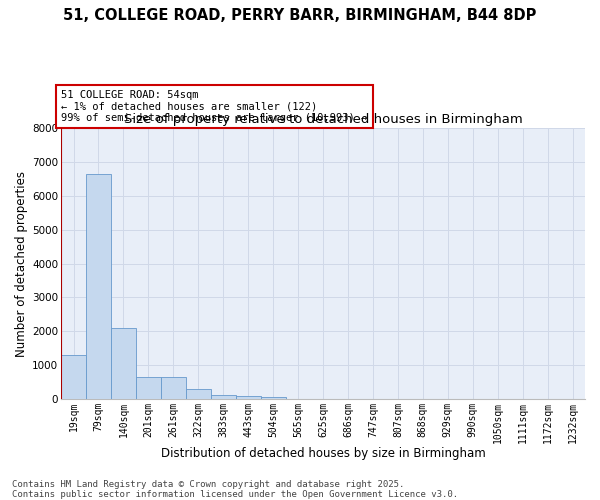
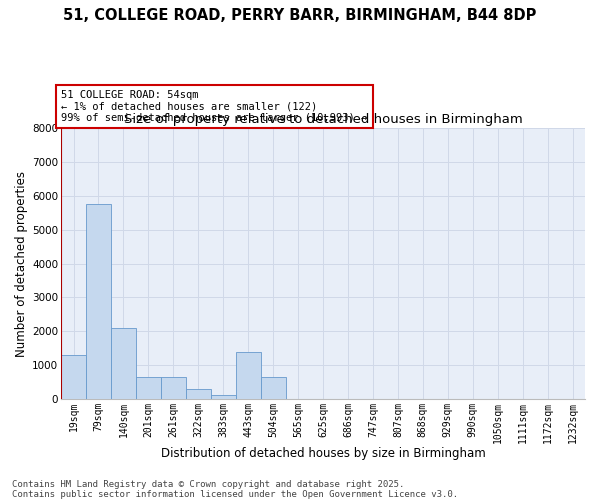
79sqm: 6650 -> 5750
443sqm: 100 -> 1400
504sqm: 60 -> 650
